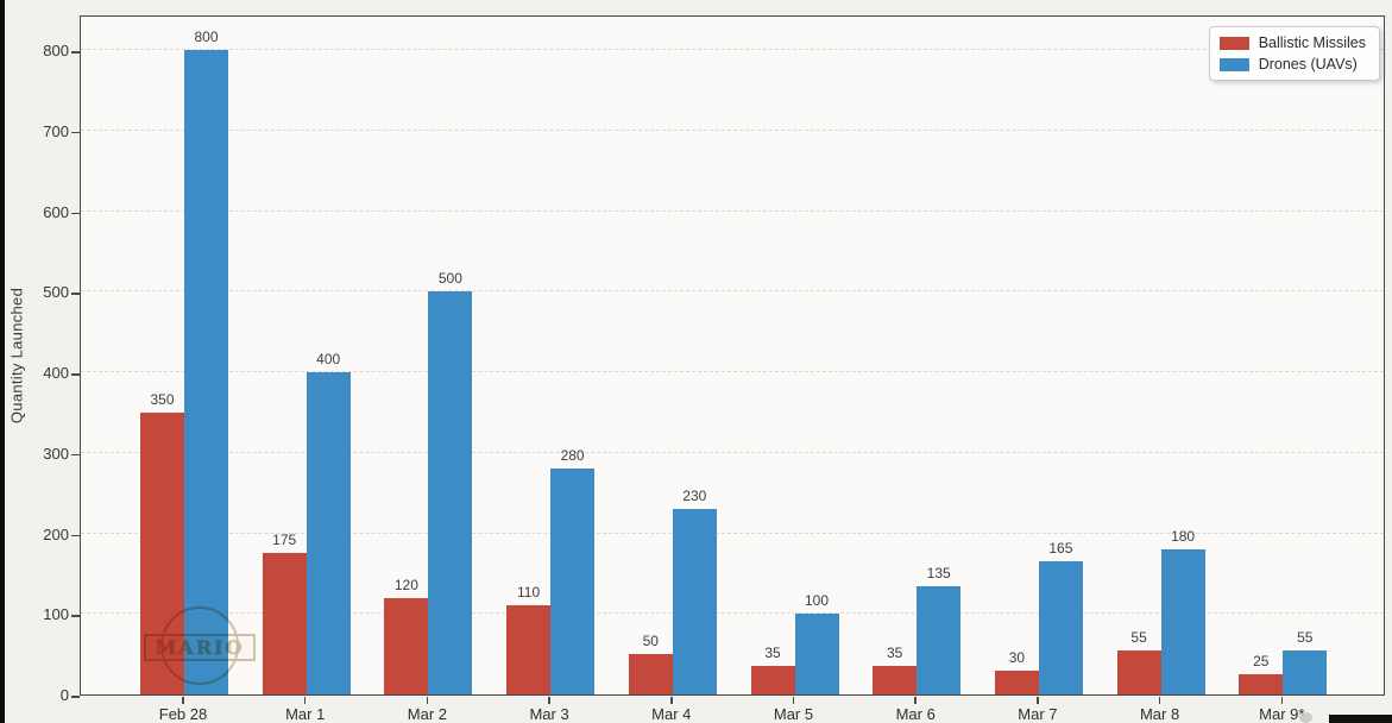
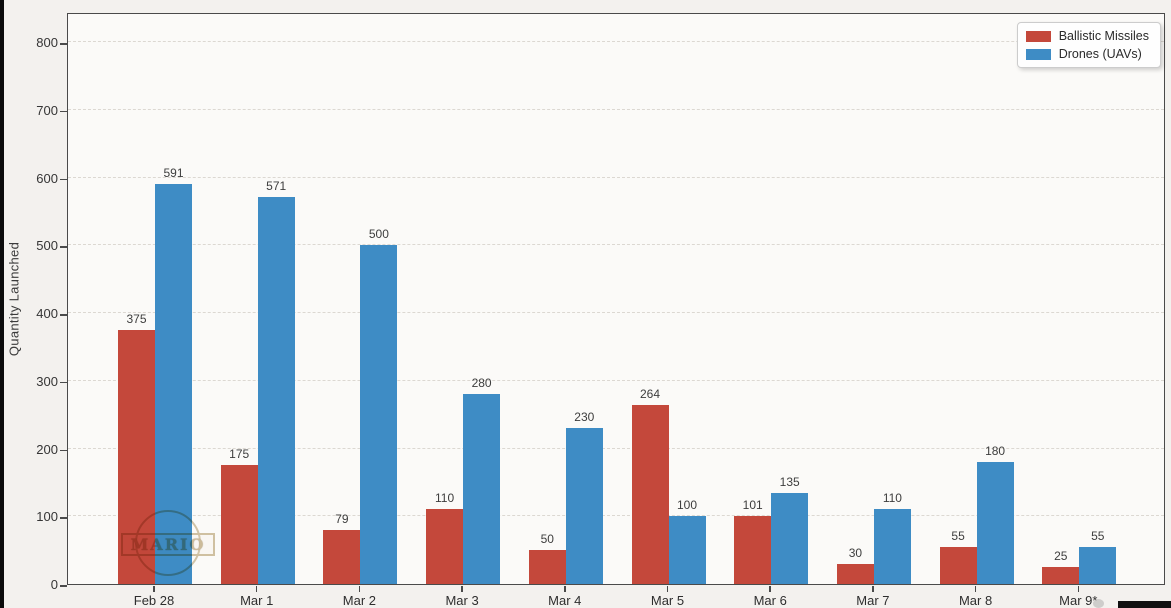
Ballistic Missiles/Feb 28: 350 -> 375
Drones (UAVs)/Feb 28: 800 -> 591
Drones (UAVs)/Mar 1: 400 -> 571
Ballistic Missiles/Mar 2: 120 -> 79
Ballistic Missiles/Mar 5: 35 -> 264
Ballistic Missiles/Mar 6: 35 -> 101
Drones (UAVs)/Mar 7: 165 -> 110
